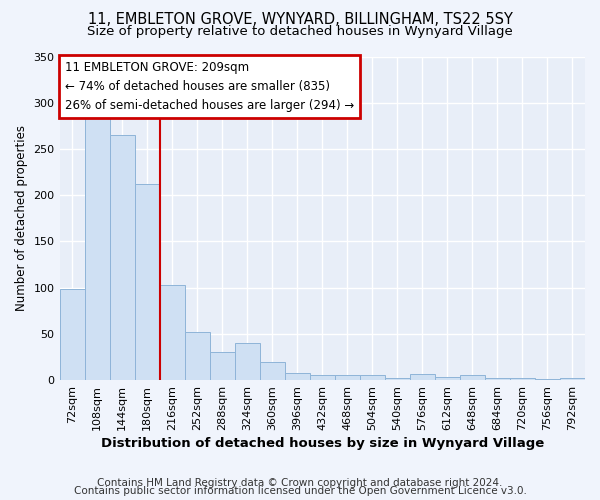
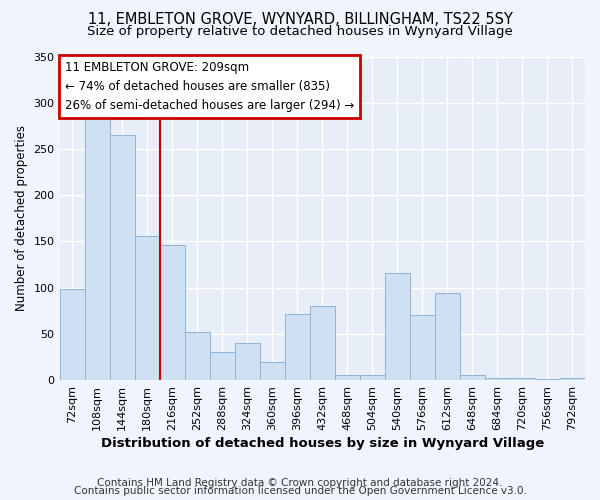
180sqm: 212 -> 156
216sqm: 103 -> 146
396sqm: 8 -> 72
432sqm: 5 -> 80
540sqm: 2 -> 116
576sqm: 7 -> 70
612sqm: 3 -> 94
